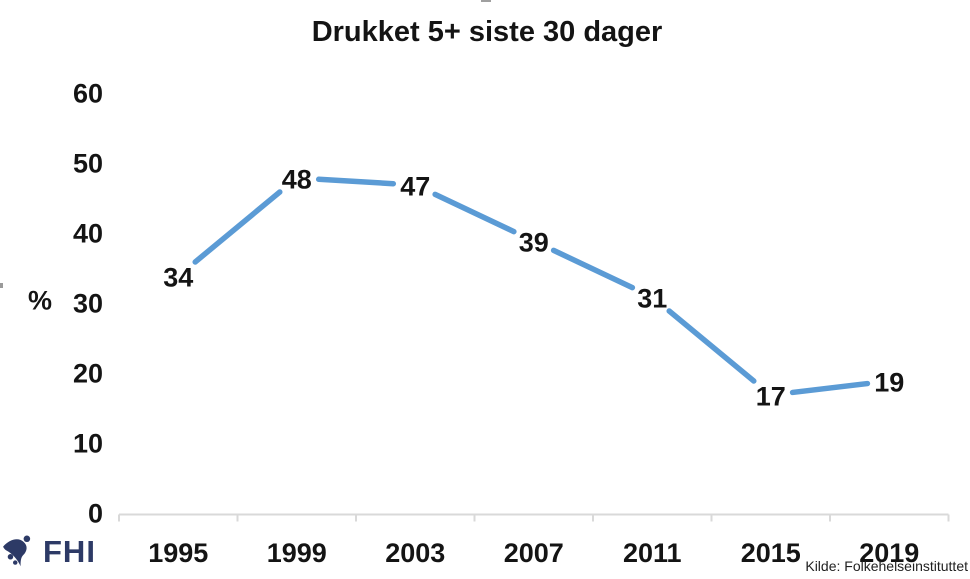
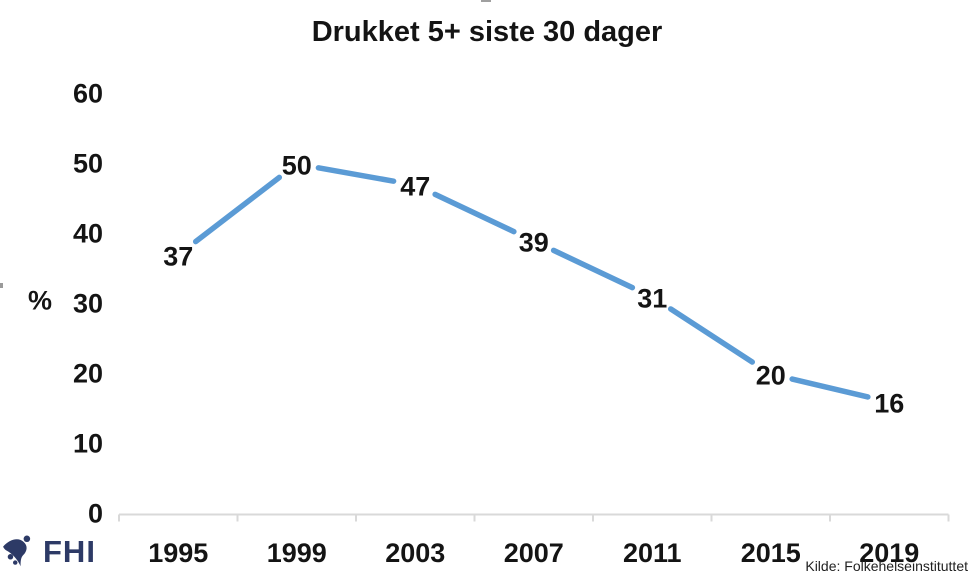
1995: 34 -> 37
1999: 48 -> 50
2015: 17 -> 20
2019: 19 -> 16
